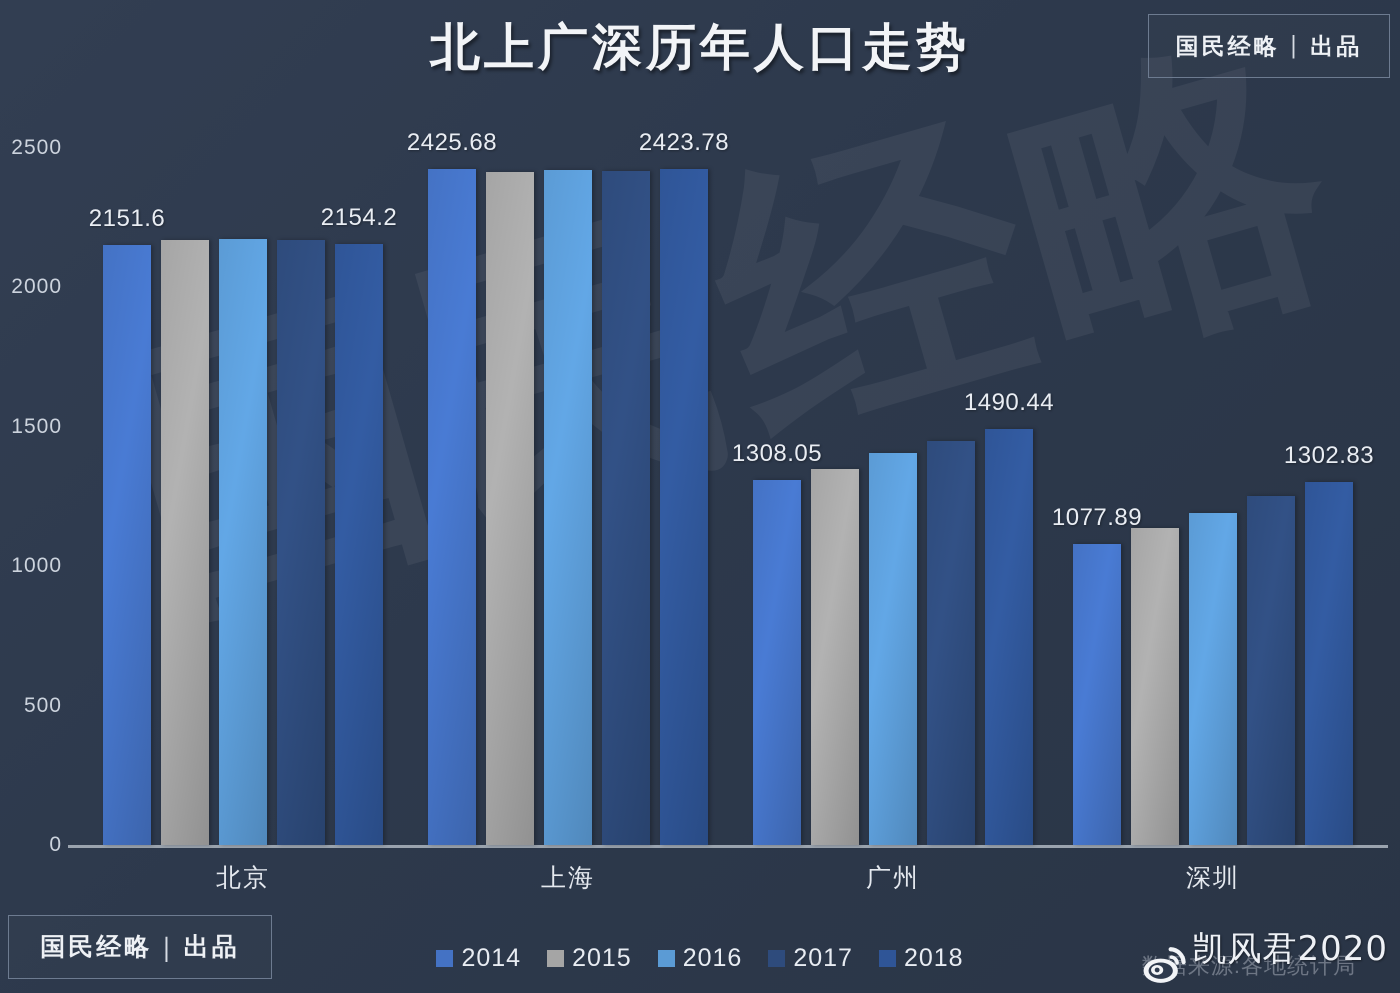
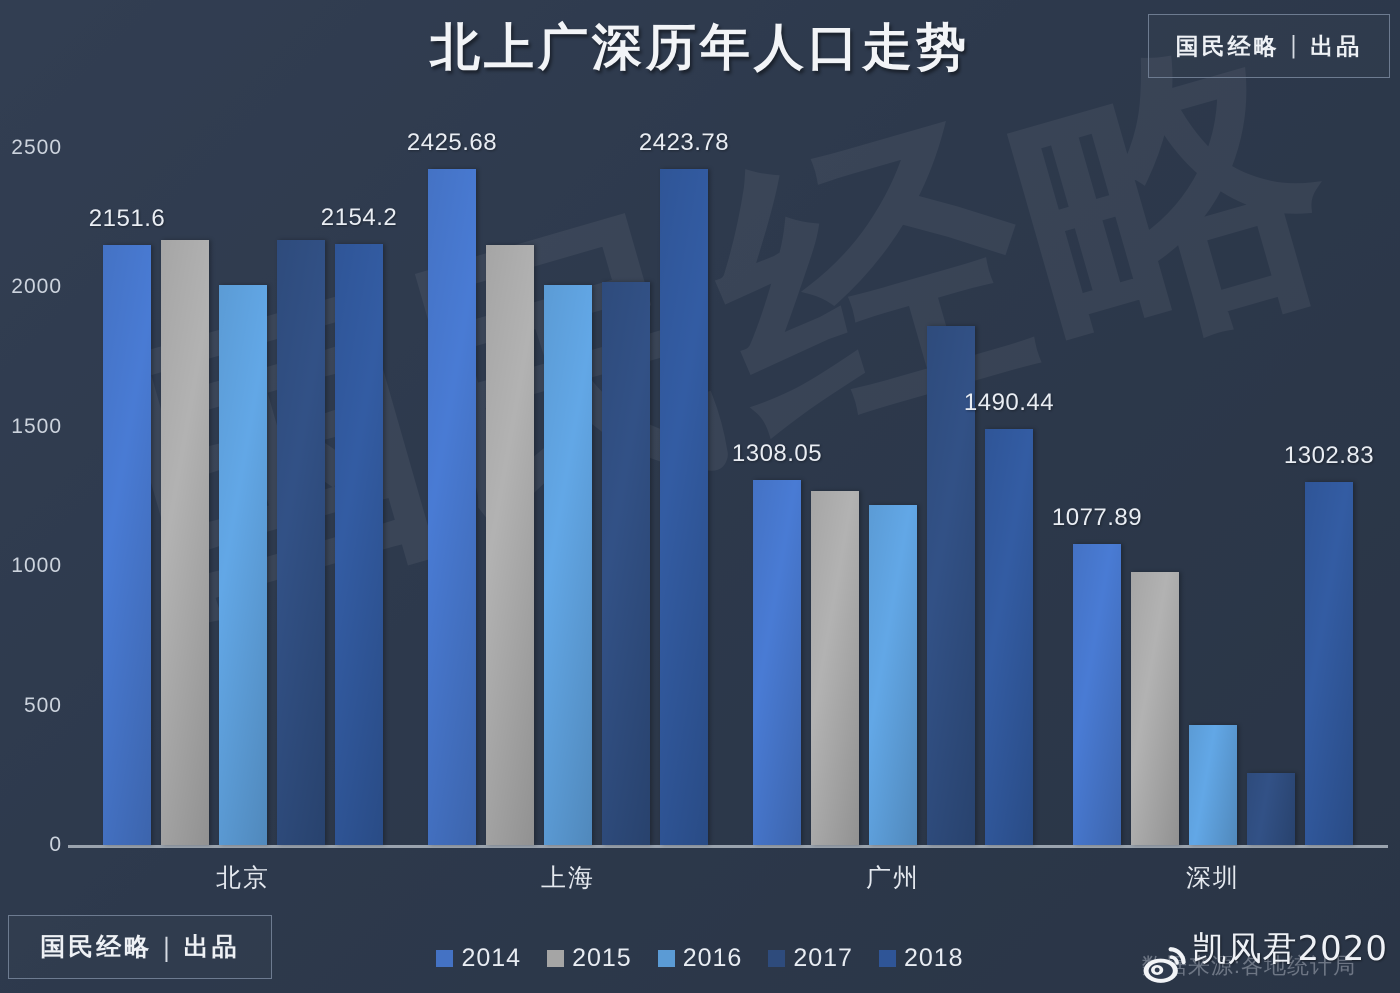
2016/北京: 2170 -> 2010
2015/上海: 2420 -> 2150
2016/上海: 2420 -> 2010
2017/上海: 2420 -> 2020
2015/广州: 1350 -> 1270
2016/广州: 1400 -> 1220
2017/广州: 1450 -> 1860
2015/深圳: 1140 -> 980
2016/深圳: 1190 -> 430
2017/深圳: 1250 -> 260
